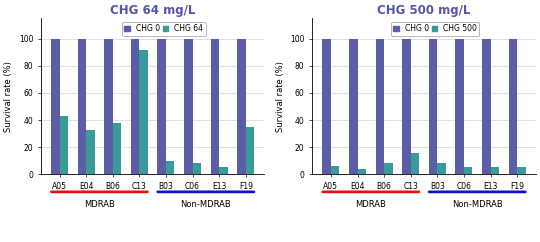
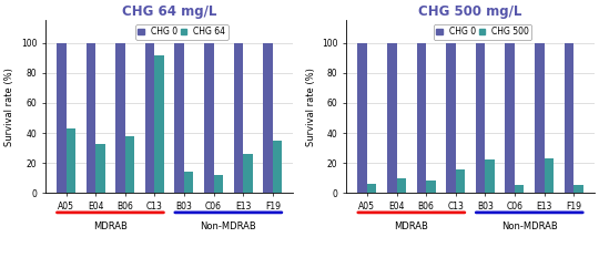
CHG 64 mg/L/CHG 64/B03: 10 -> 14
CHG 64 mg/L/CHG 64/C06: 8 -> 12
CHG 64 mg/L/CHG 64/E13: 5 -> 26
CHG 500 mg/L/CHG 500/E04: 4 -> 10
CHG 500 mg/L/CHG 500/B03: 8 -> 22
CHG 500 mg/L/CHG 500/E13: 5 -> 23
